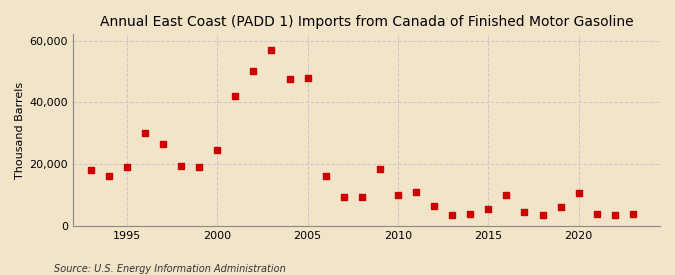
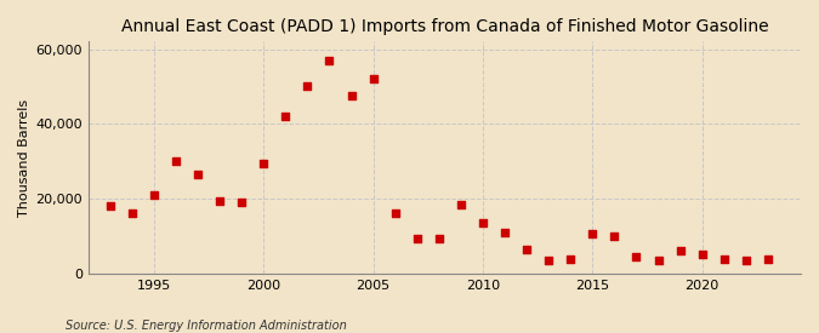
1995: 19,000 -> 21,000
2000: 24,500 -> 29,500
2005: 48,000 -> 52,000
2010: 10,000 -> 13,500
2015: 5,500 -> 10,500
2020: 10,500 -> 5,000
